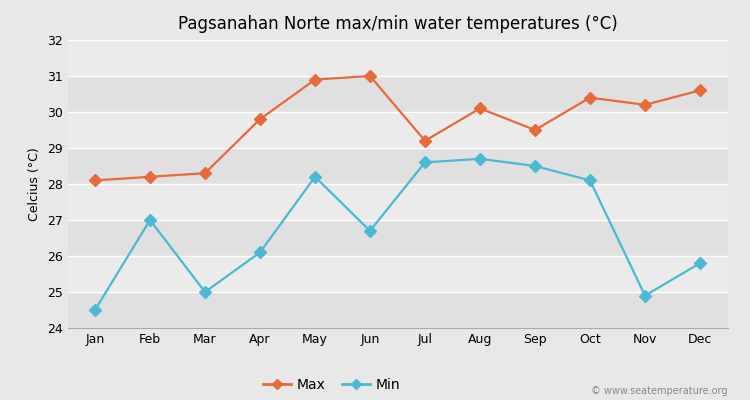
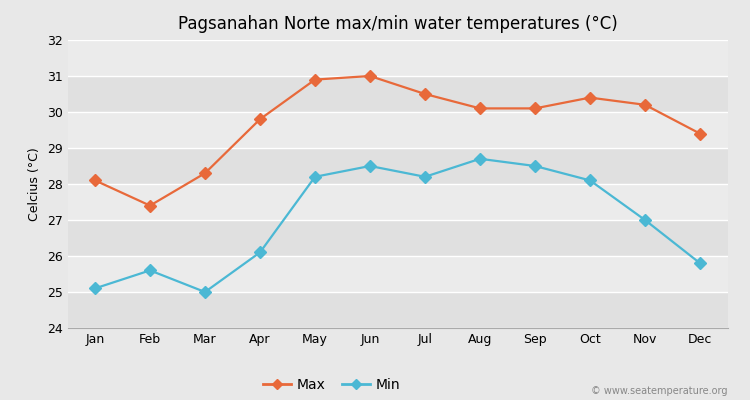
Min/Jan: 24.5 -> 25.1
Max/Feb: 28.2 -> 27.4
Min/Feb: 27.0 -> 25.6
Min/Jun: 26.7 -> 28.5
Max/Jul: 29.2 -> 30.5
Min/Jul: 28.6 -> 28.2
Max/Sep: 29.5 -> 30.1
Min/Nov: 24.9 -> 27.0
Max/Dec: 30.6 -> 29.4
